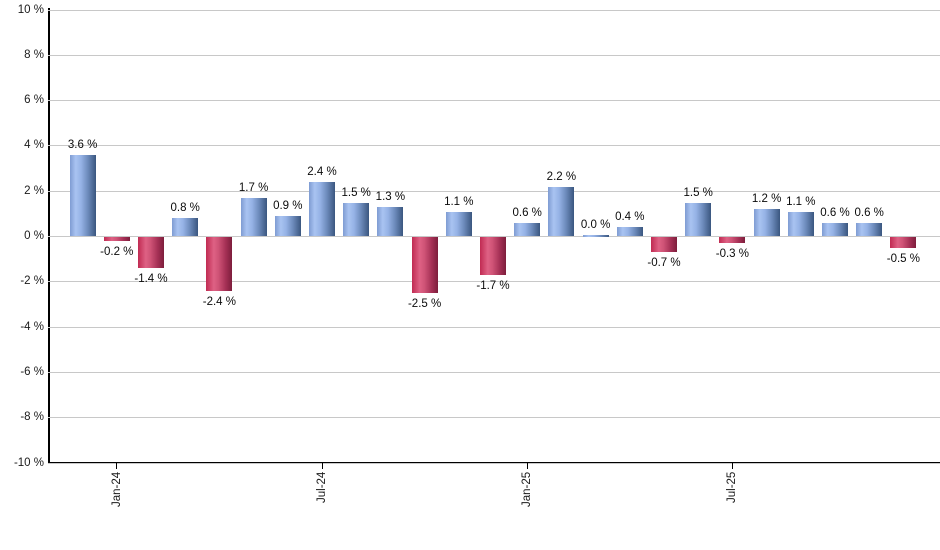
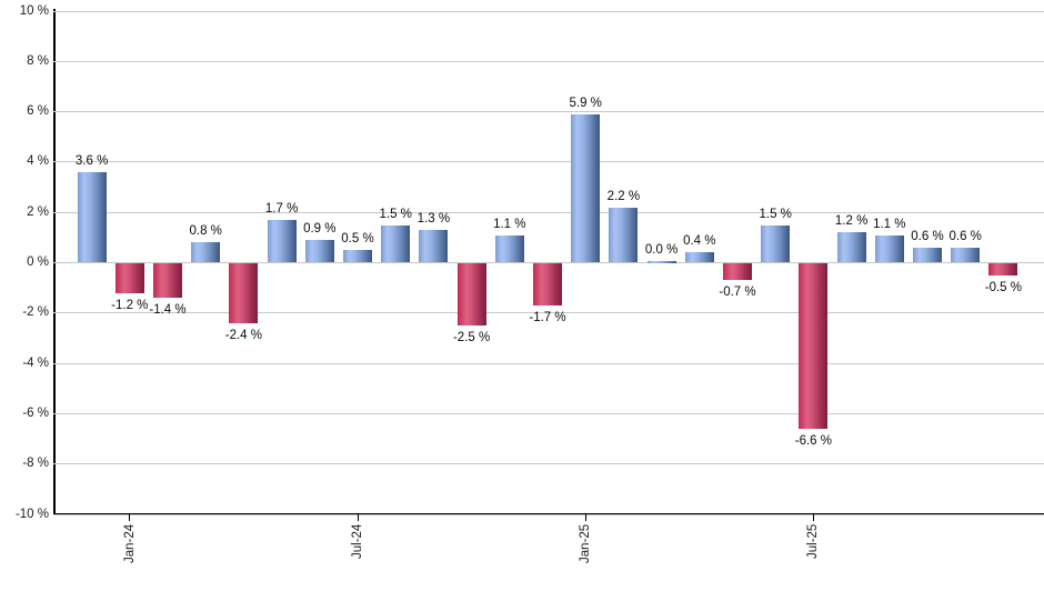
Jan-24: -0.2 -> -1.2
Jul-24: 2.4 -> 0.5
Jan-25: 0.6 -> 5.9
Jul-25: -0.3 -> -6.6
